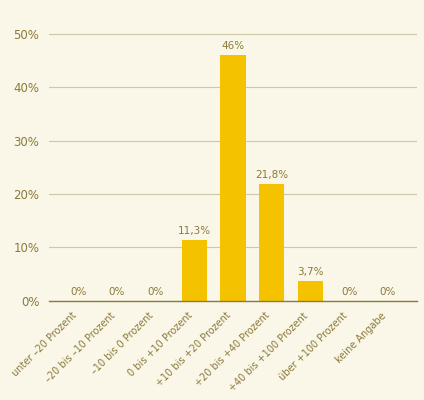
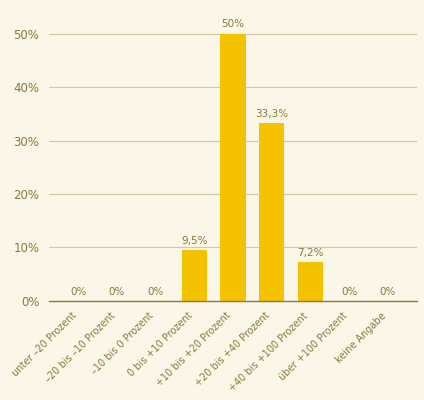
0 bis +10 Prozent: 11,3% -> 9,5%
+10 bis +20 Prozent: 46% -> 50%
+20 bis +40 Prozent: 21,8% -> 33,3%
+40 bis +100 Prozent: 3,7% -> 7,2%
